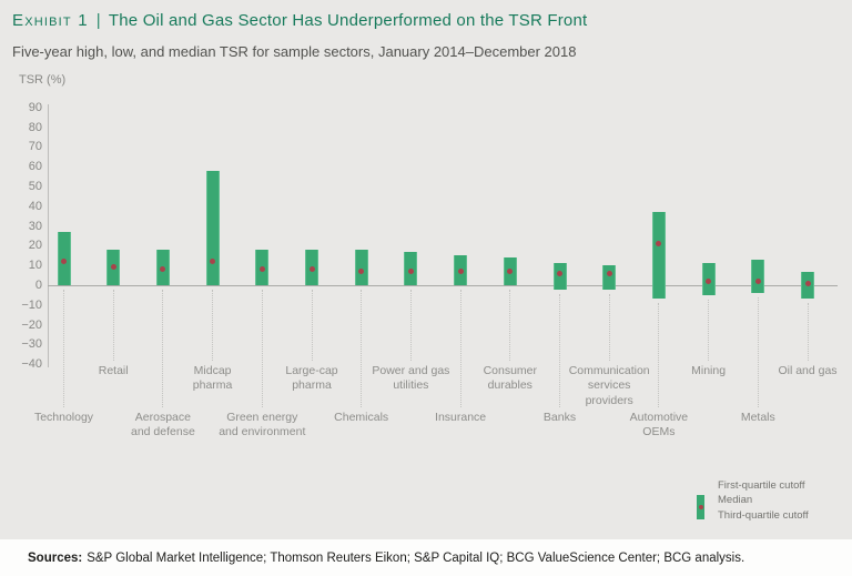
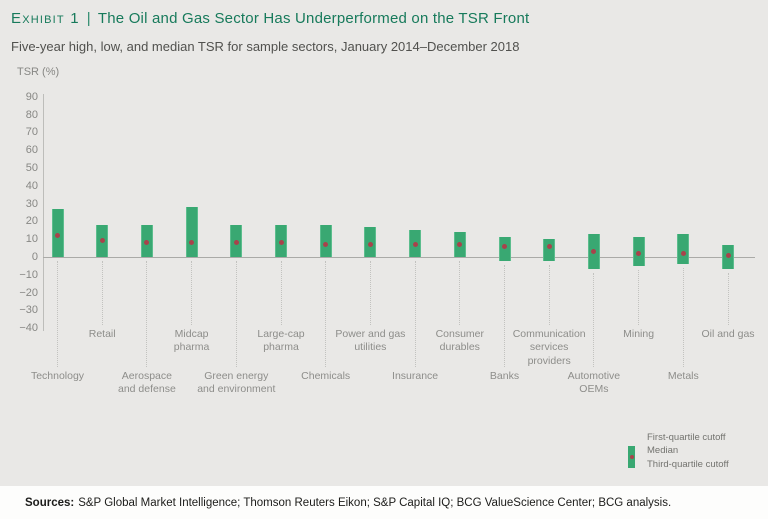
First-quartile cutoff/Midcap pharma: 58 -> 28
Median/Midcap pharma: 12 -> 8
First-quartile cutoff/Automotive OEMs: 37 -> 13
Median/Automotive OEMs: 21 -> 3
